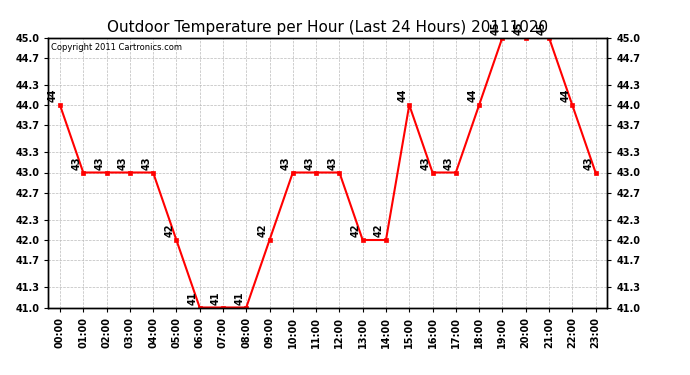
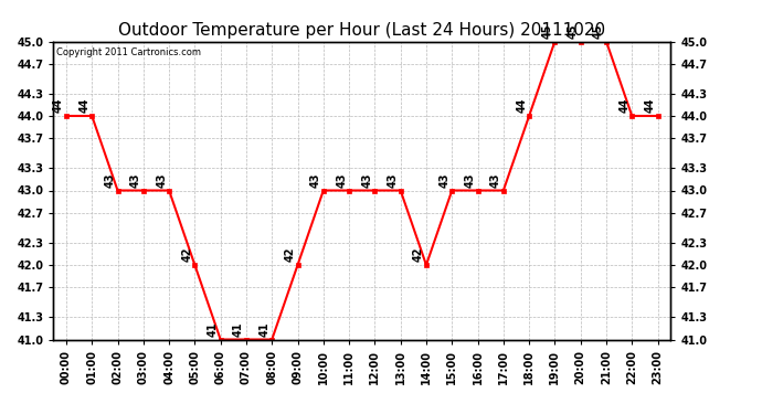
01:00: 43 -> 44
13:00: 42 -> 43
15:00: 44 -> 43
23:00: 43 -> 44
